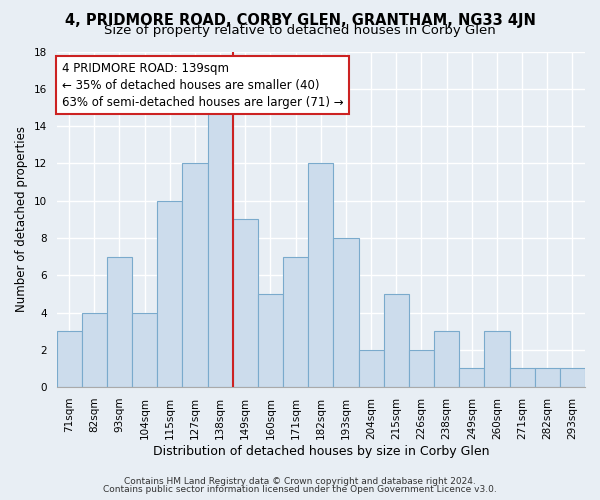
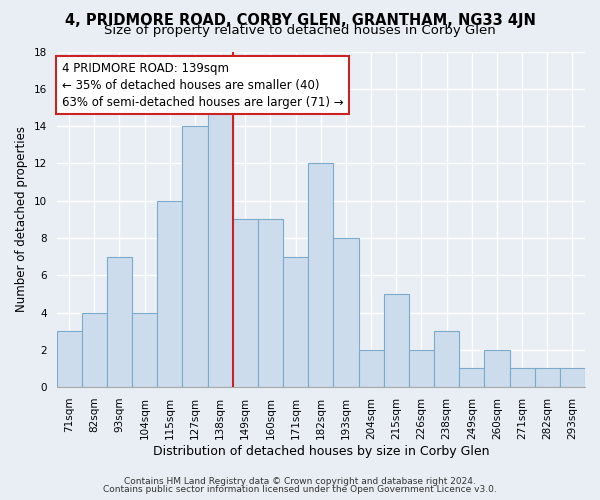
127sqm: 12 -> 14
160sqm: 5 -> 9
260sqm: 3 -> 2
